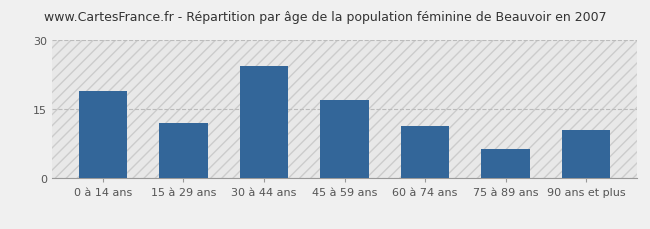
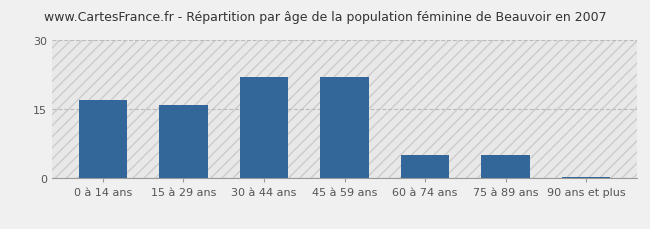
0 à 14 ans: 19.0 -> 17.0
15 à 29 ans: 12.0 -> 16.0
30 à 44 ans: 24.5 -> 22.0
45 à 59 ans: 17.0 -> 22.0
60 à 74 ans: 11.5 -> 5.0
75 à 89 ans: 6.5 -> 5.0
90 ans et plus: 10.5 -> 0.4
